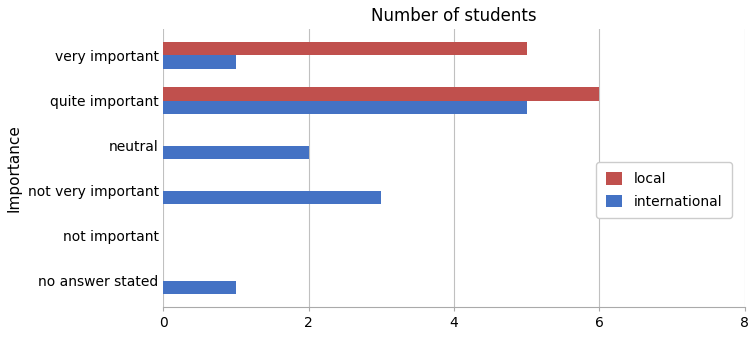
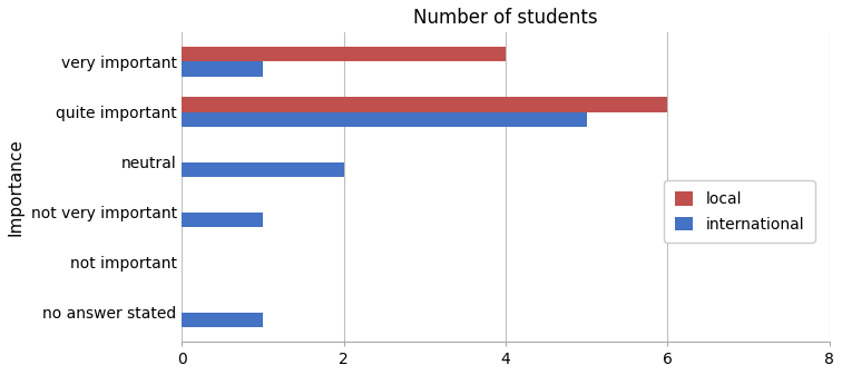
local/very important: 5 -> 4
international/not very important: 3 -> 1
